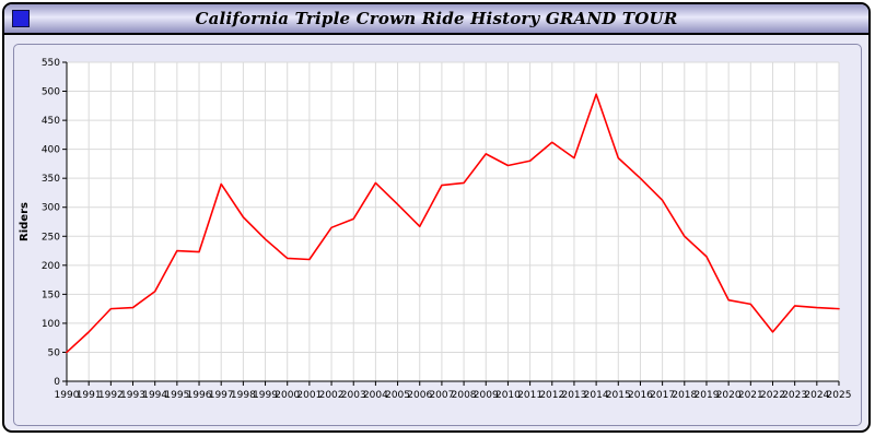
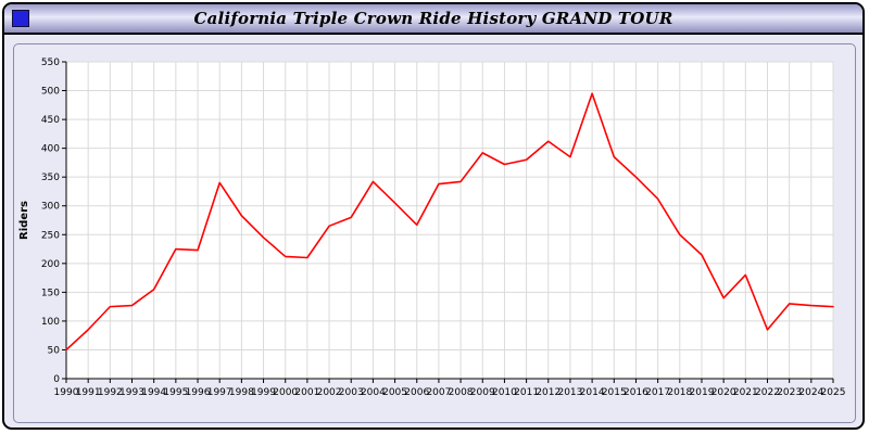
2021: 130 -> 180
